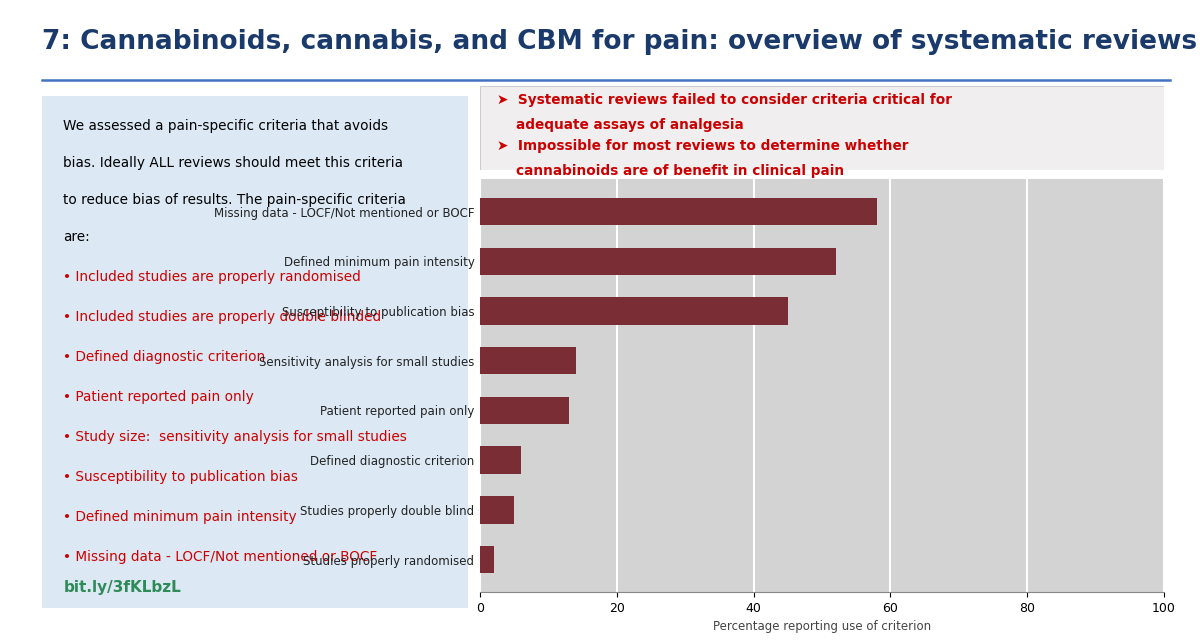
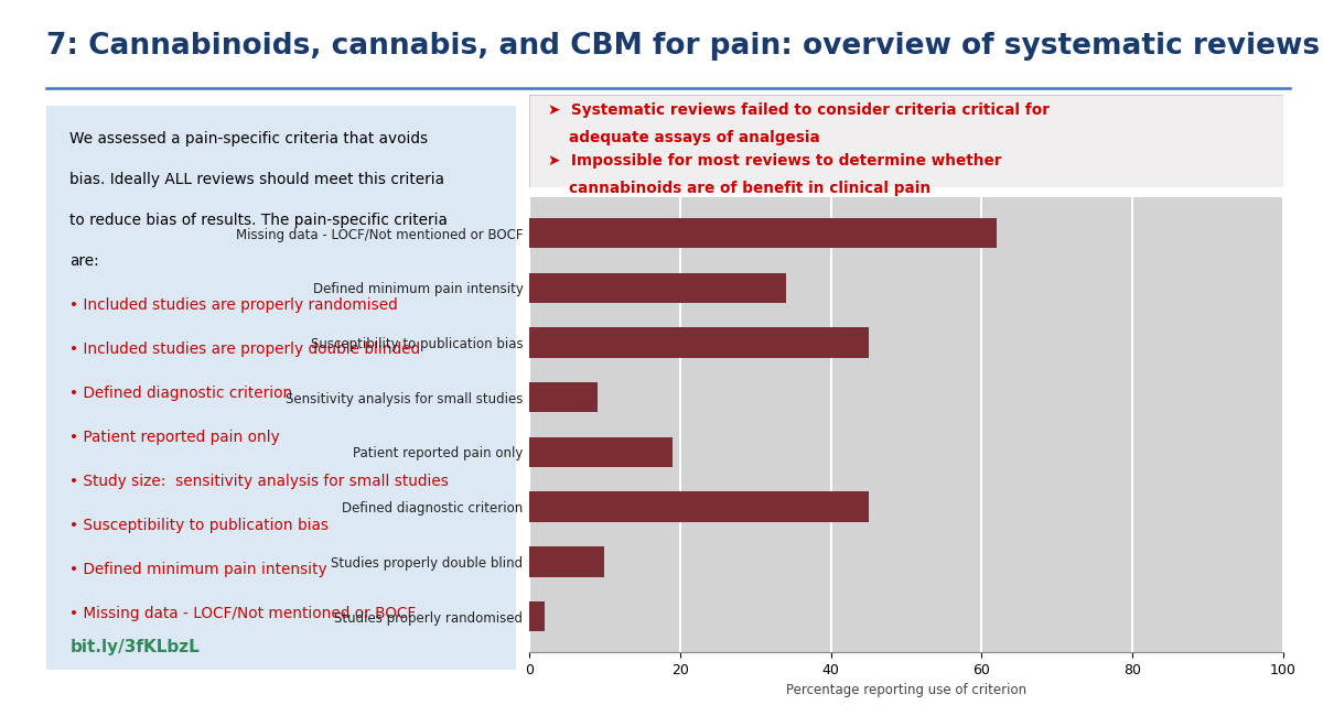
Missing data - LOCF/Not mentioned or BOCF: 58 -> 62
Defined minimum pain intensity: 52 -> 34
Sensitivity analysis for small studies: 14 -> 9
Patient reported pain only: 13 -> 19
Defined diagnostic criterion: 6 -> 45
Studies properly double blind: 5 -> 10
